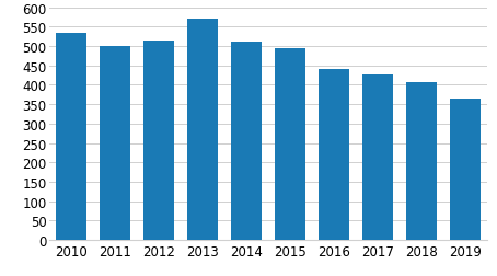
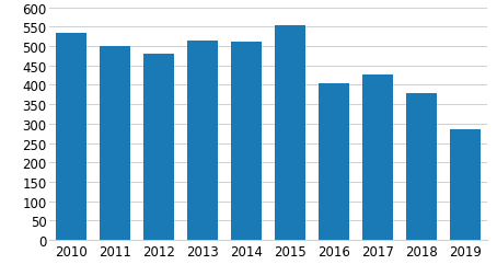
2012: 515 -> 480
2013: 570 -> 515
2015: 495 -> 555
2016: 440 -> 405
2018: 408 -> 380
2019: 365 -> 285
